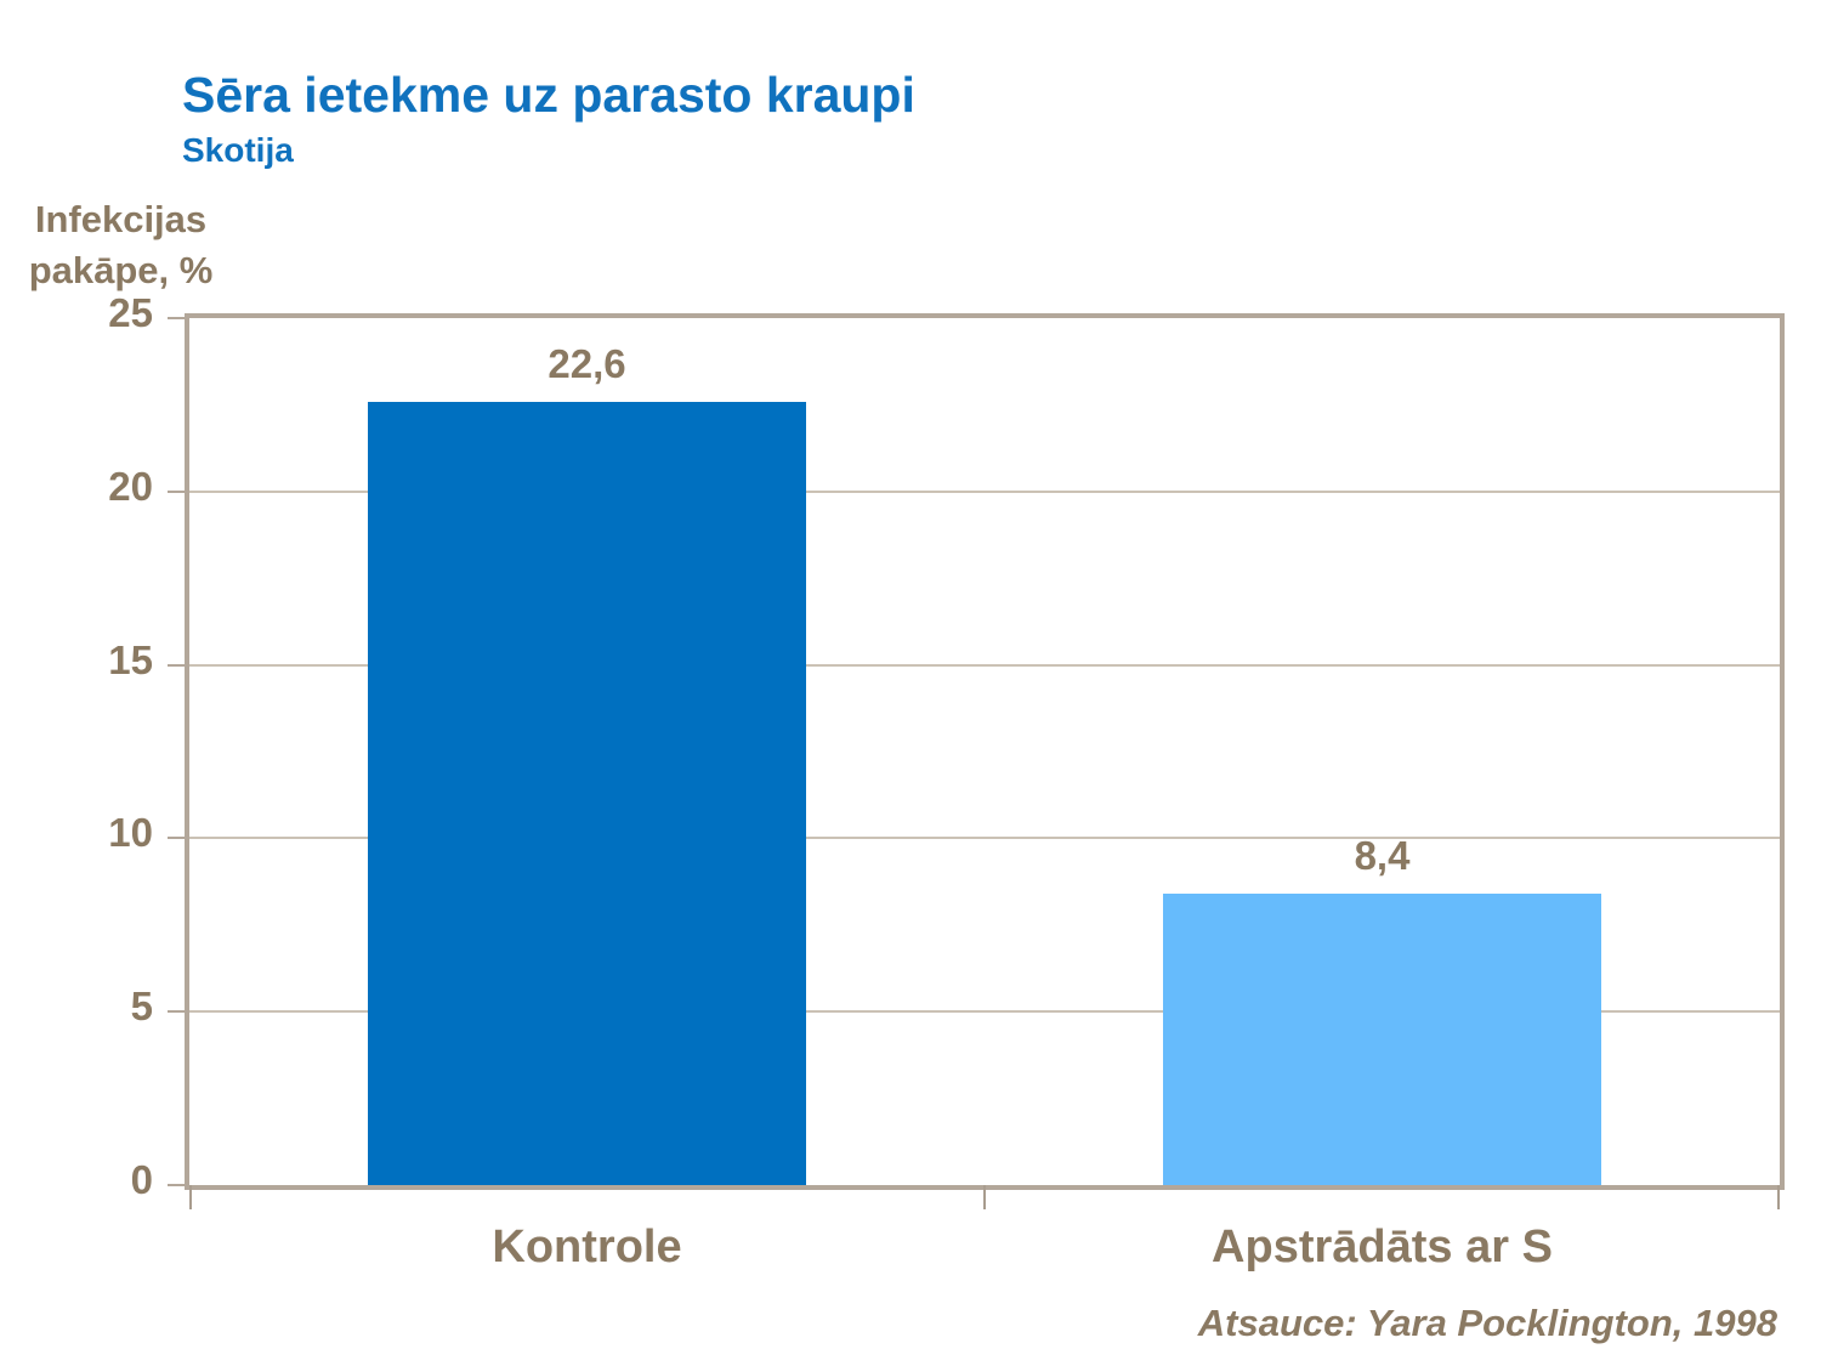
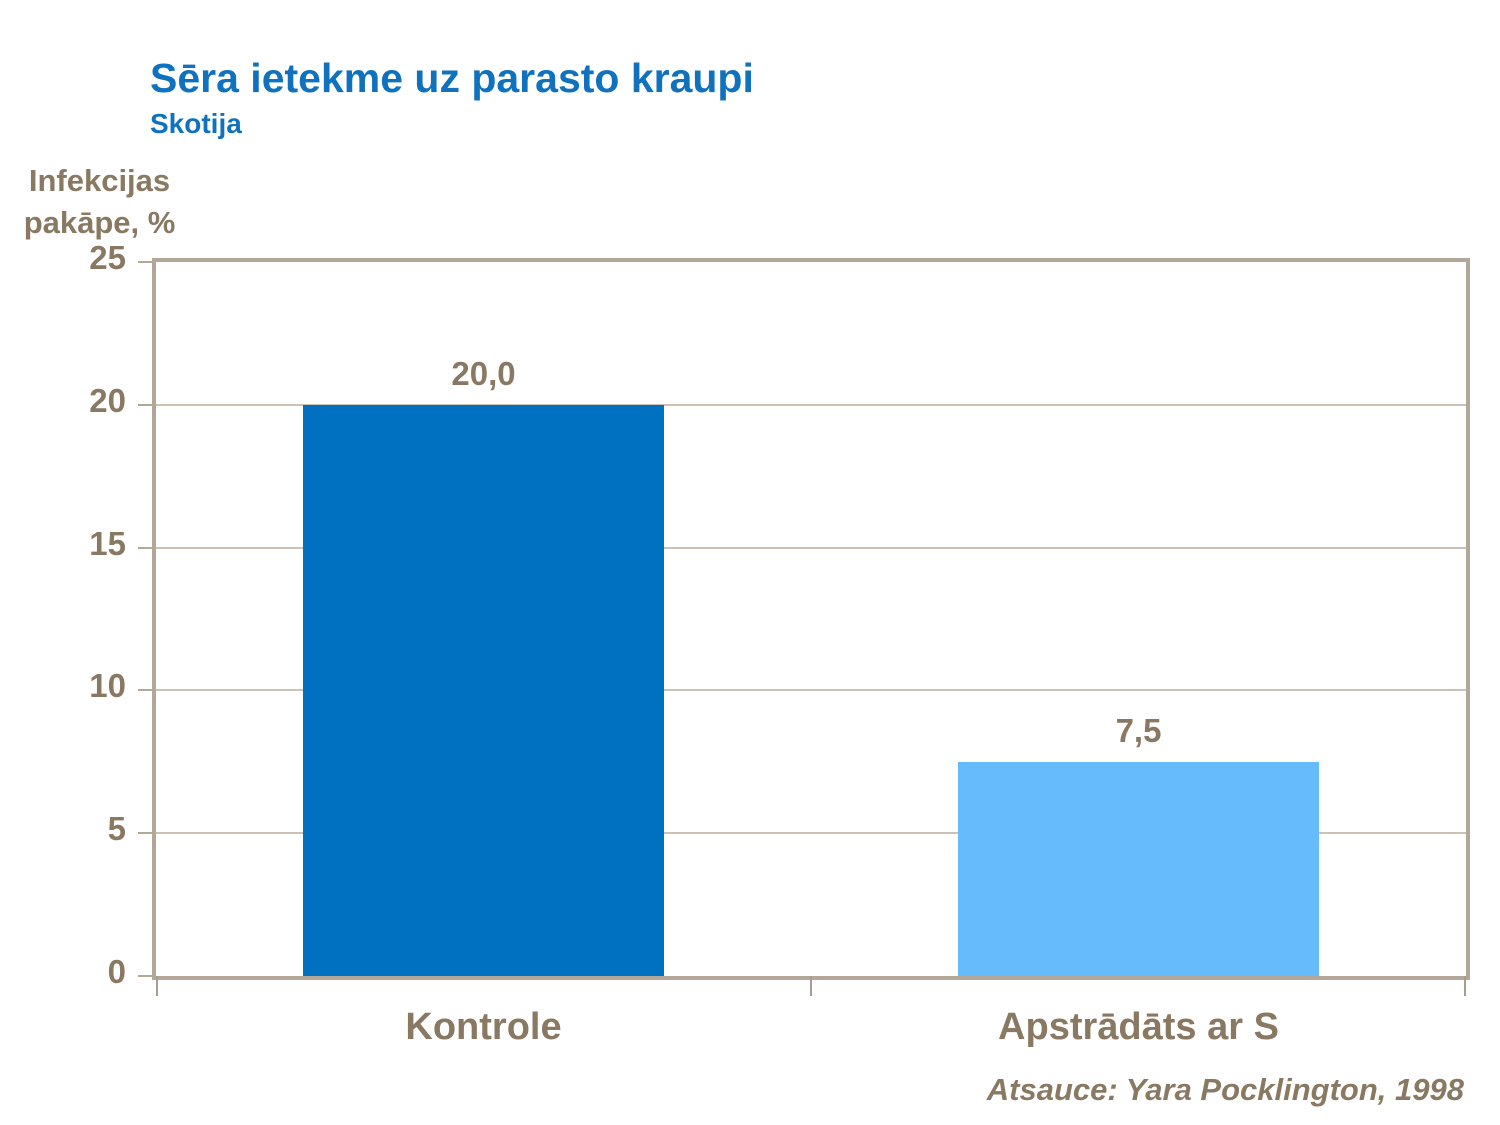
Kontrole: 22,6 -> 20,0
Apstrādāts ar S: 8,4 -> 7,5
